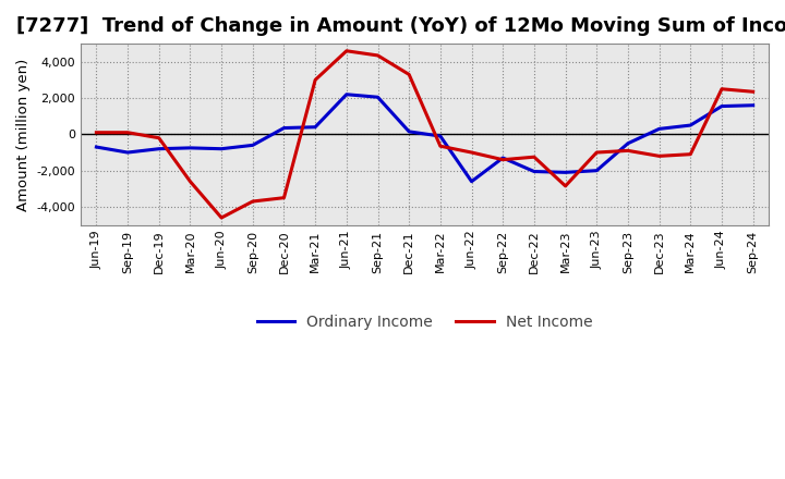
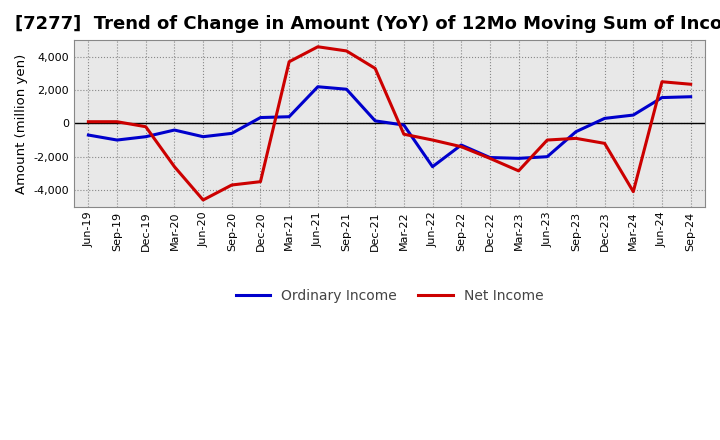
Ordinary Income/Mar-20: -800 -> -400
Net Income/Mar-21: 3,000 -> 3,700
Net Income/Dec-22: -1,200 -> -2,100
Net Income/Mar-24: -1,100 -> -4,100
